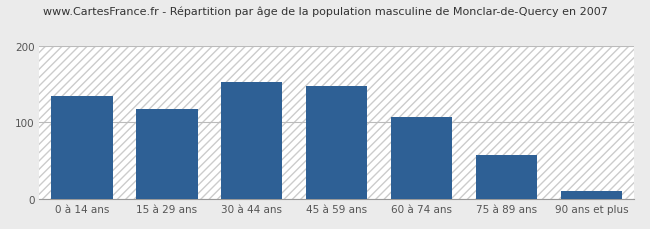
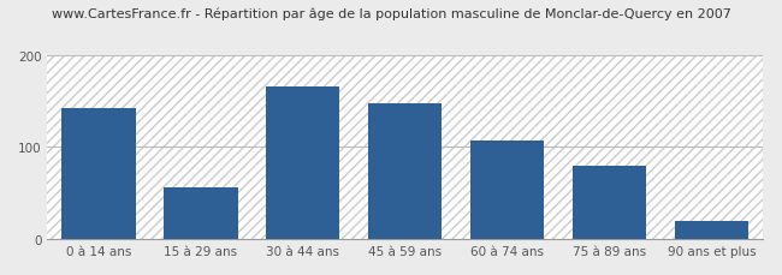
0 à 14 ans: 135 -> 142
15 à 29 ans: 117 -> 56
30 à 44 ans: 152 -> 166
75 à 89 ans: 57 -> 80
90 ans et plus: 10 -> 20
